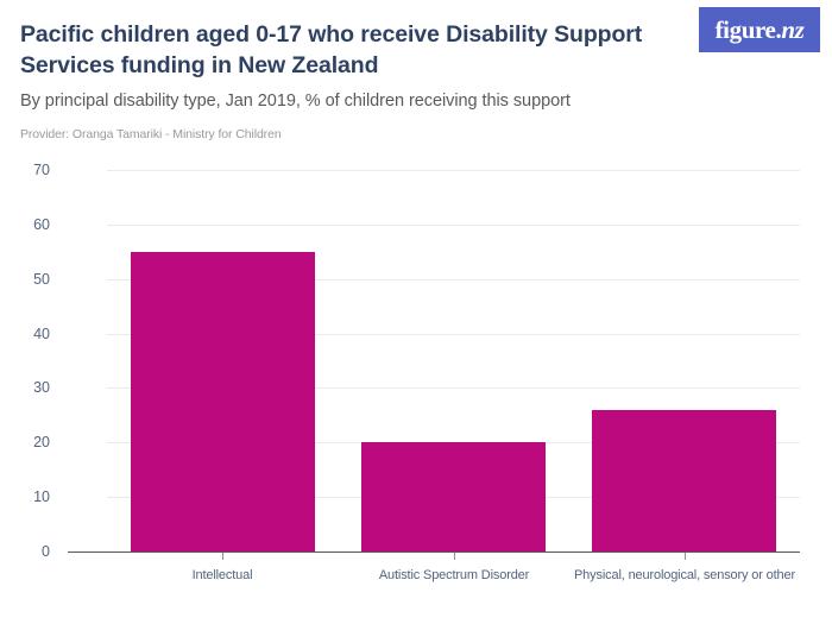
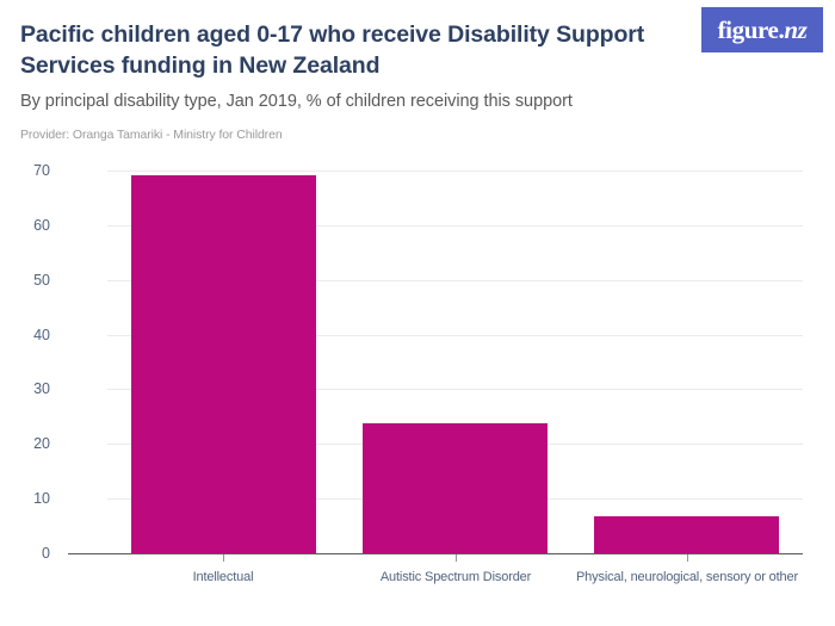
Intellectual: 55 -> 69
Autistic Spectrum Disorder: 20 -> 24
Physical, neurological, sensory or other: 26 -> 7
